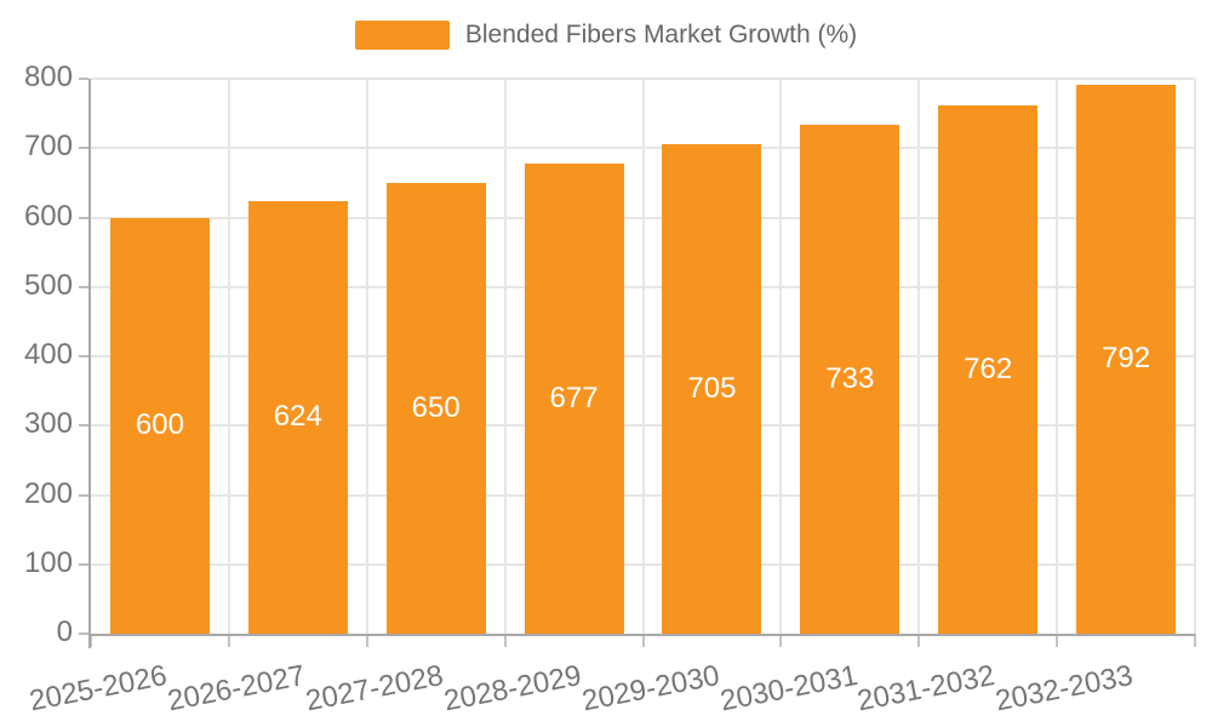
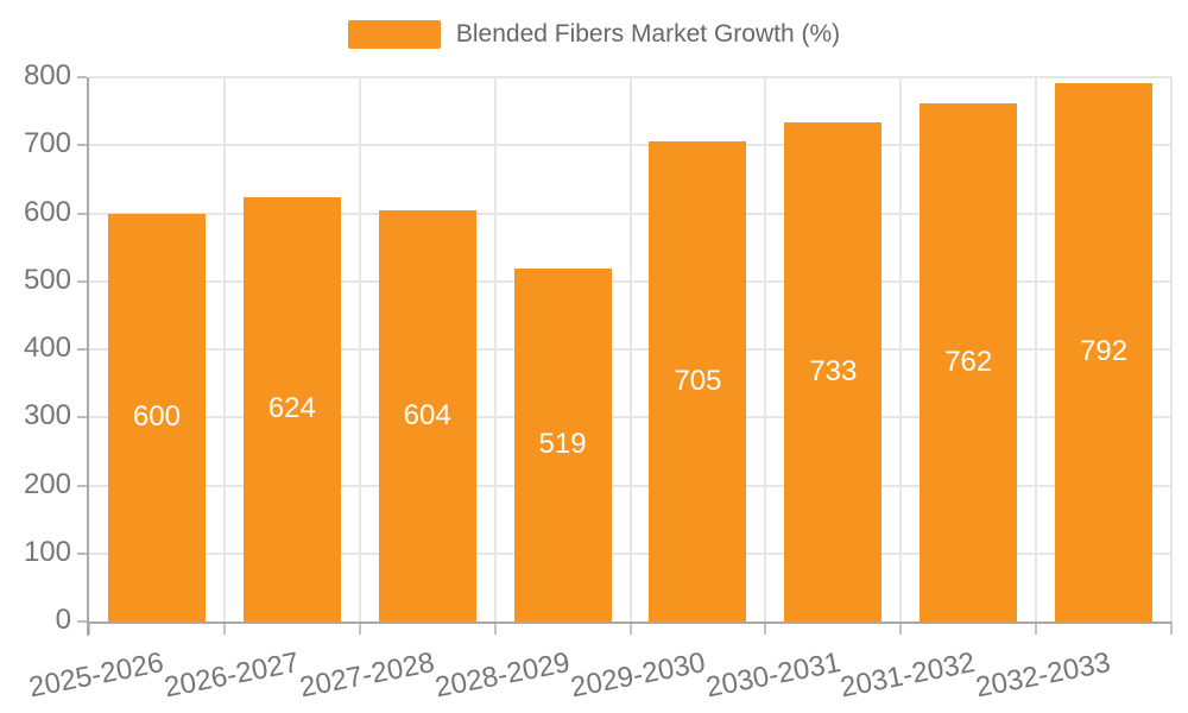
2027-2028: 650 -> 604
2028-2029: 677 -> 519
